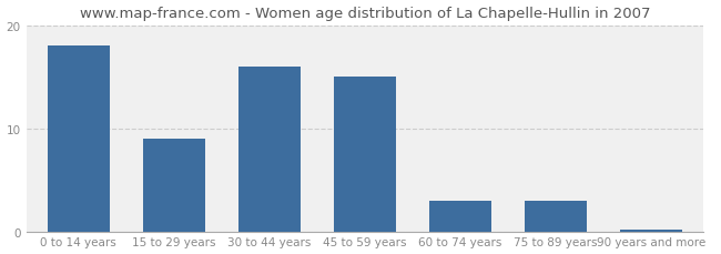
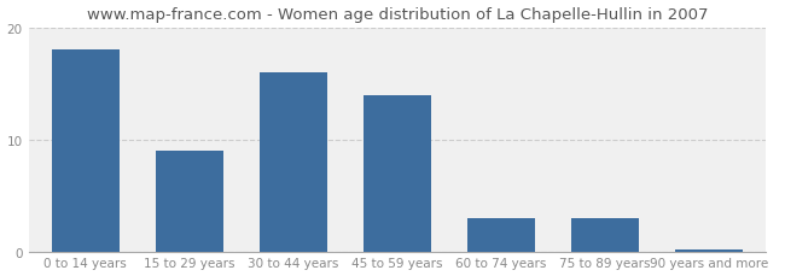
45 to 59 years: 15.0 -> 14.0
